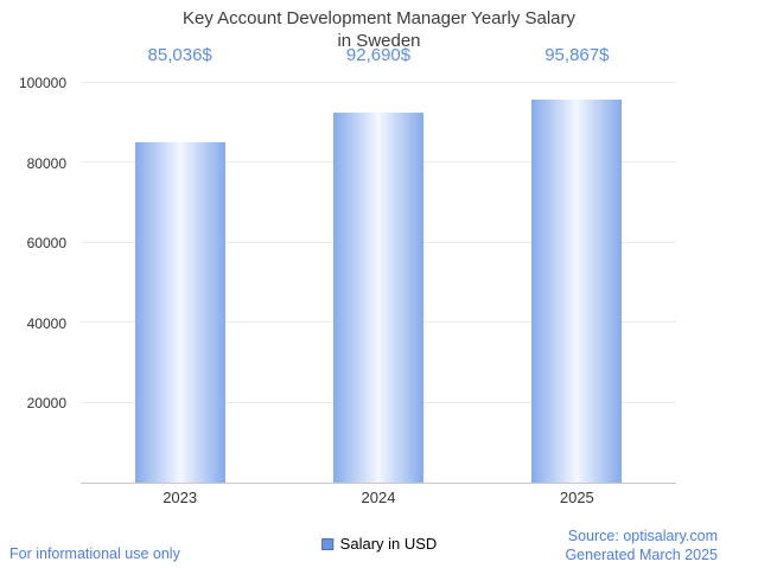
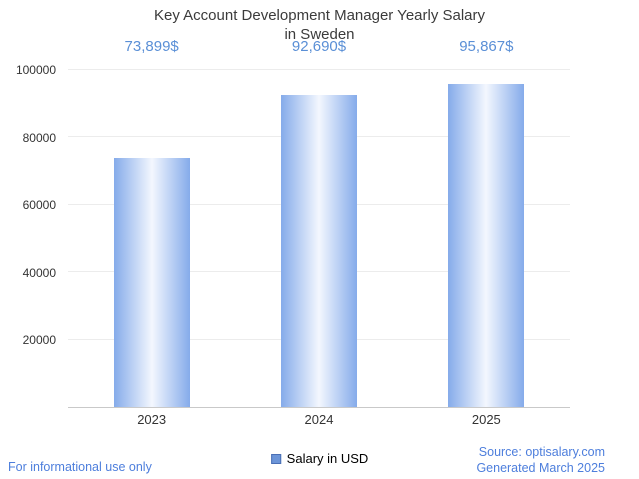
2023: 85,036 -> 73,899
